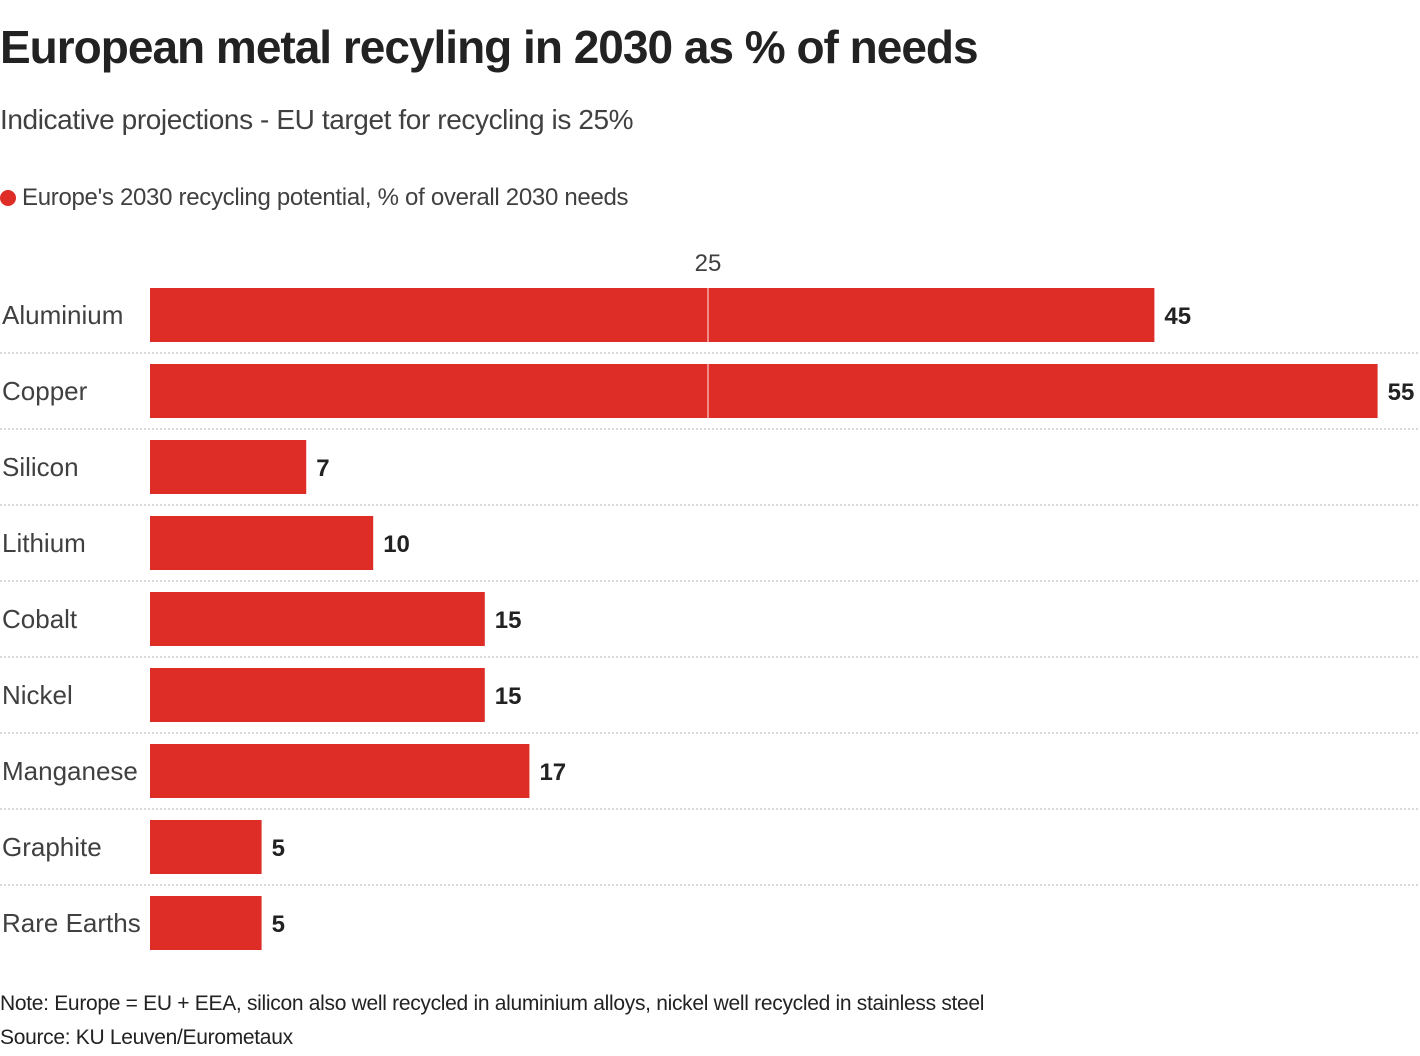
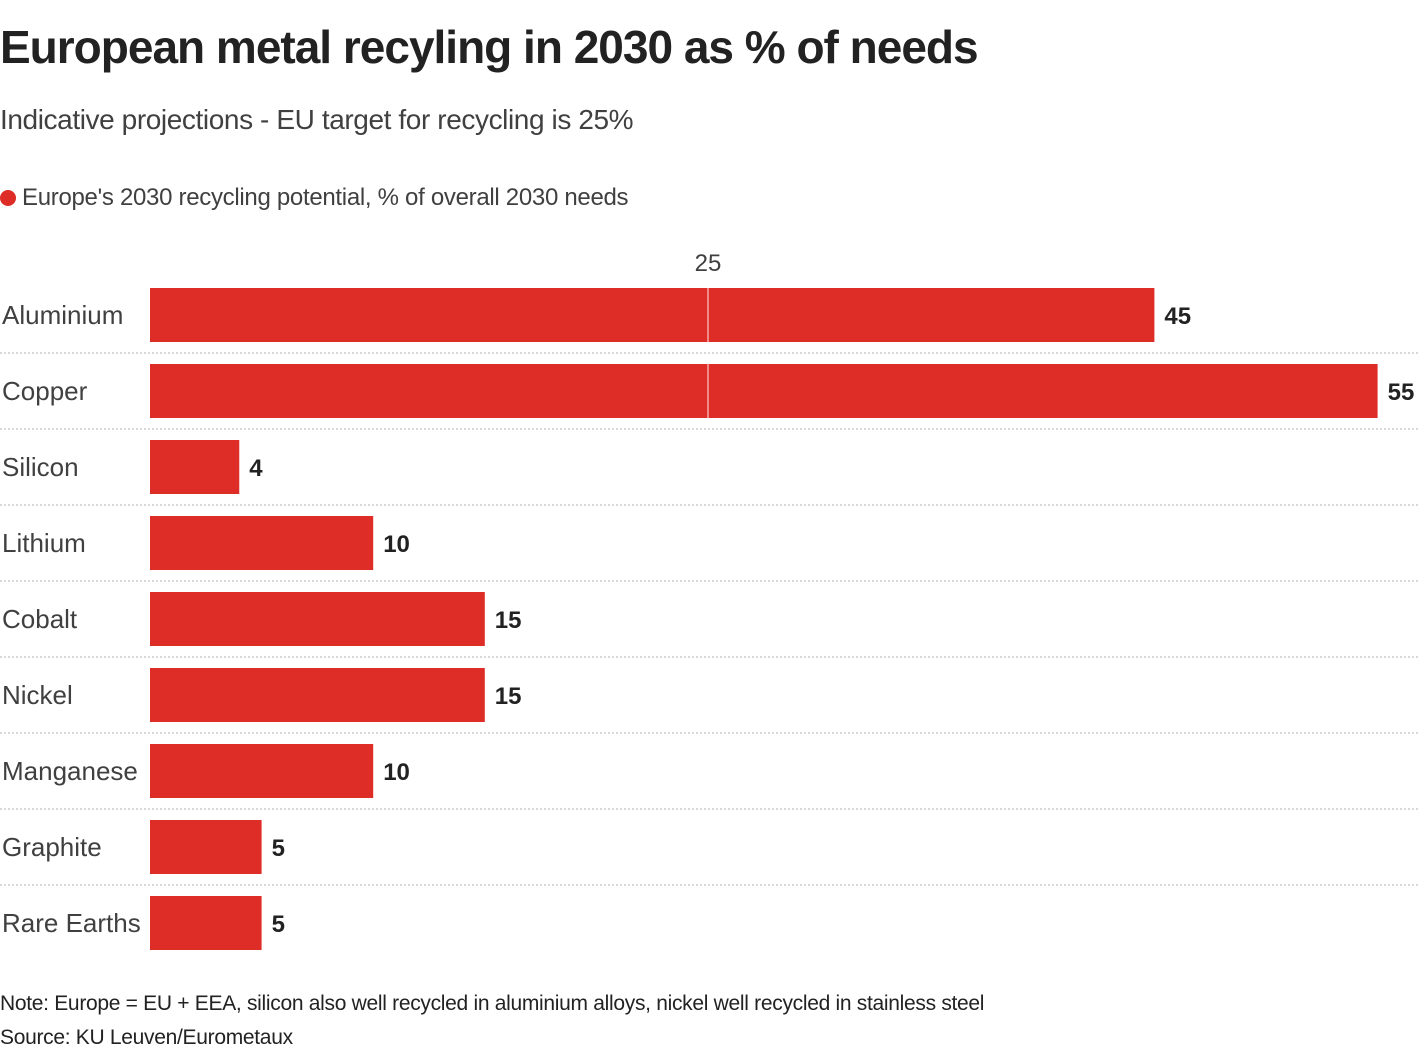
Silicon: 7 -> 4
Manganese: 17 -> 10
